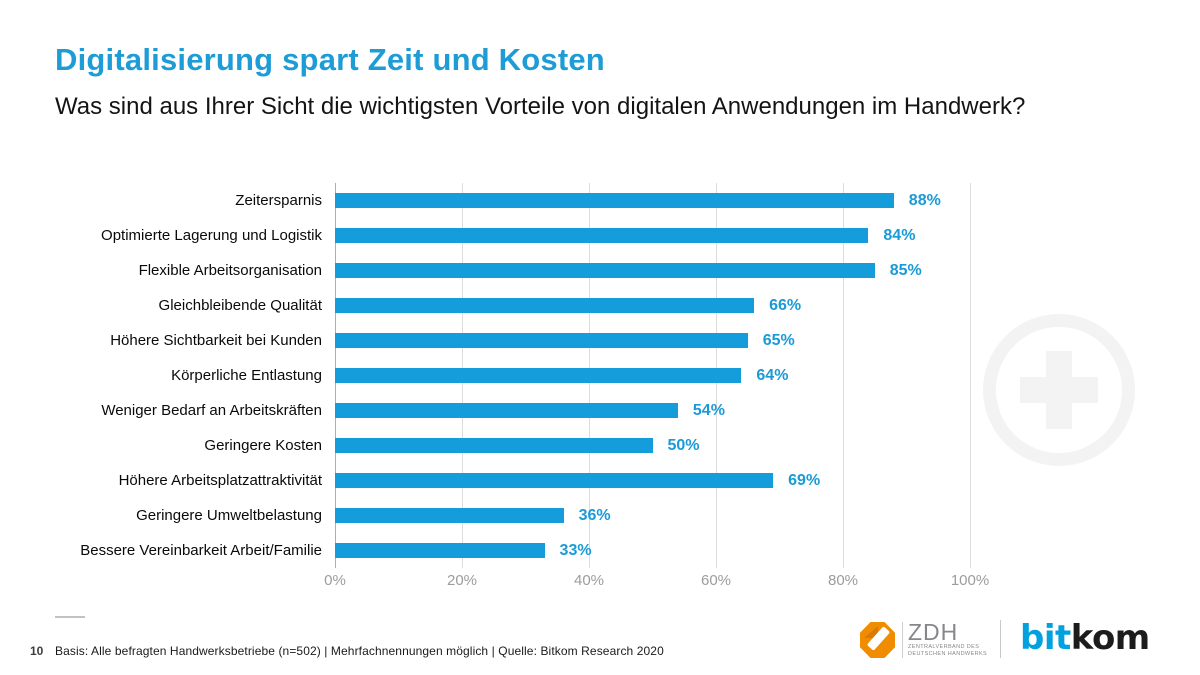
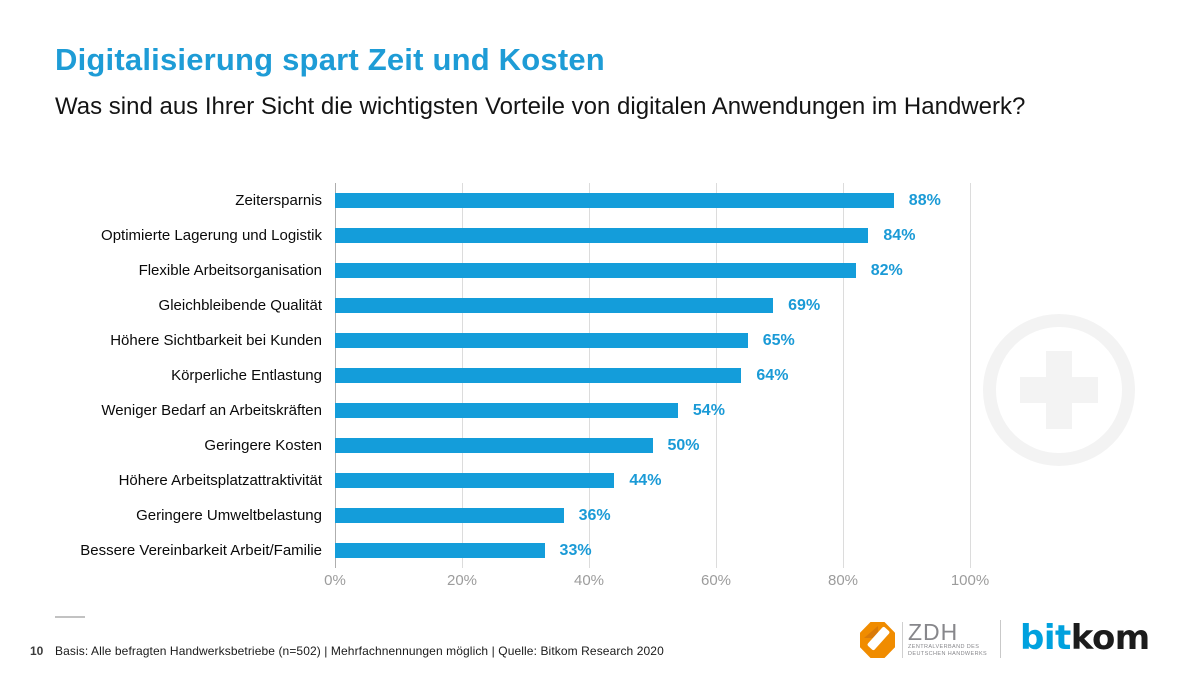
Flexible Arbeitsorganisation: 85% -> 82%
Gleichbleibende Qualität: 66% -> 69%
Höhere Arbeitsplatzattraktivität: 69% -> 44%
